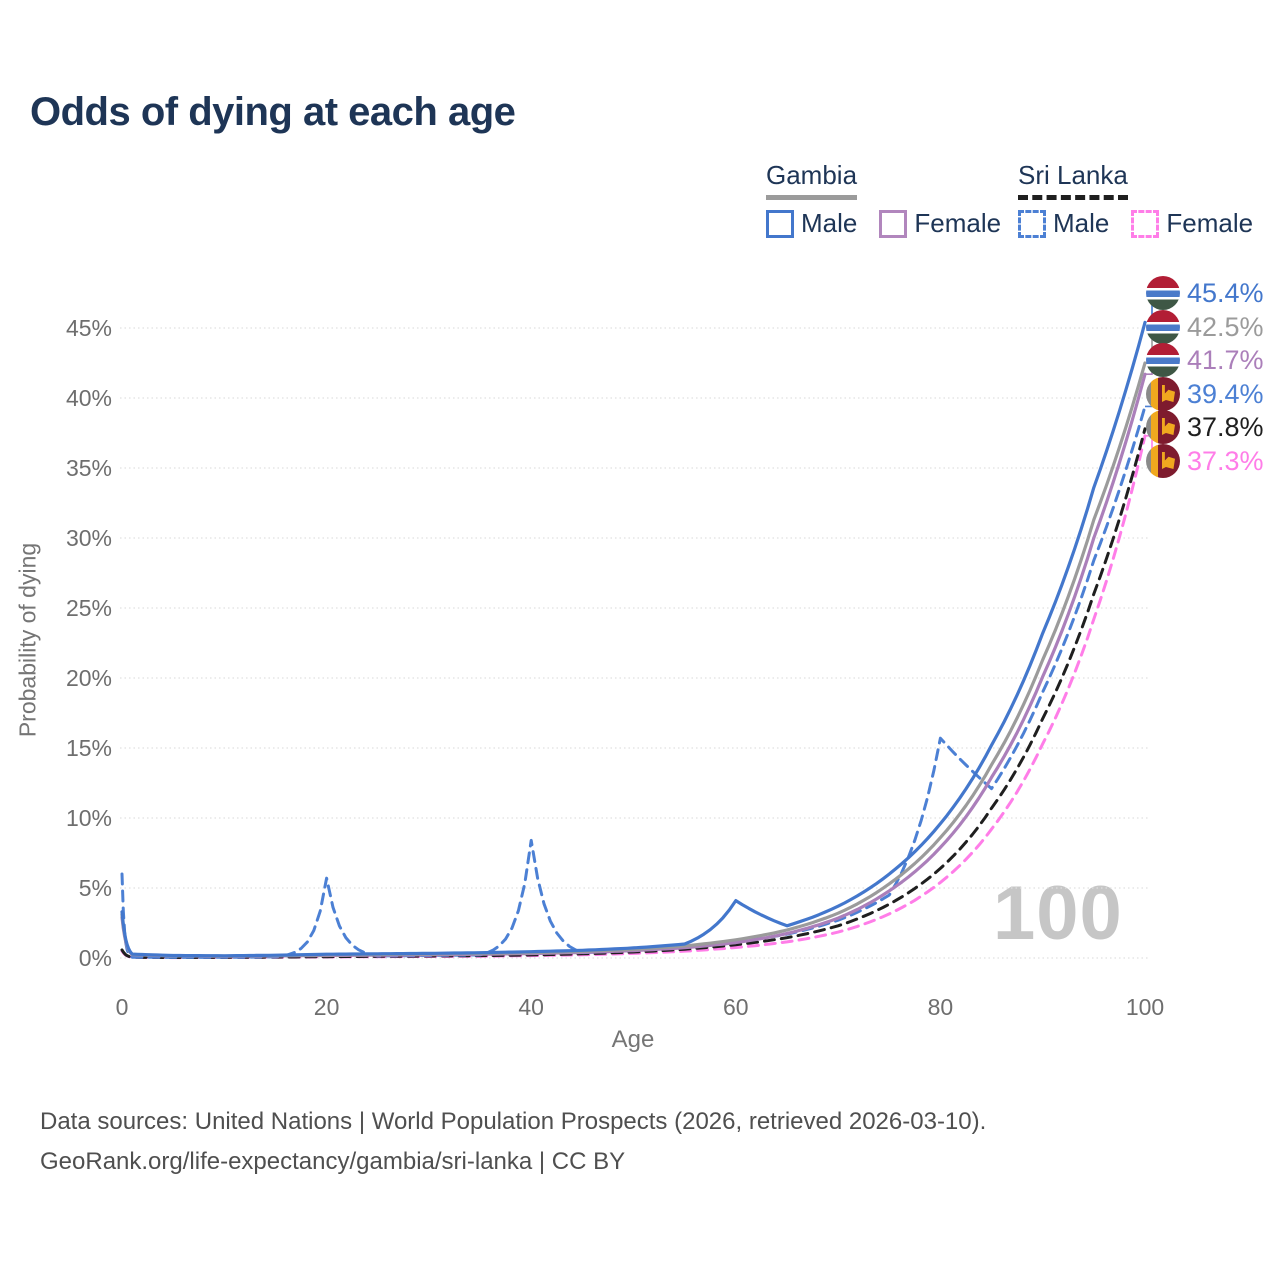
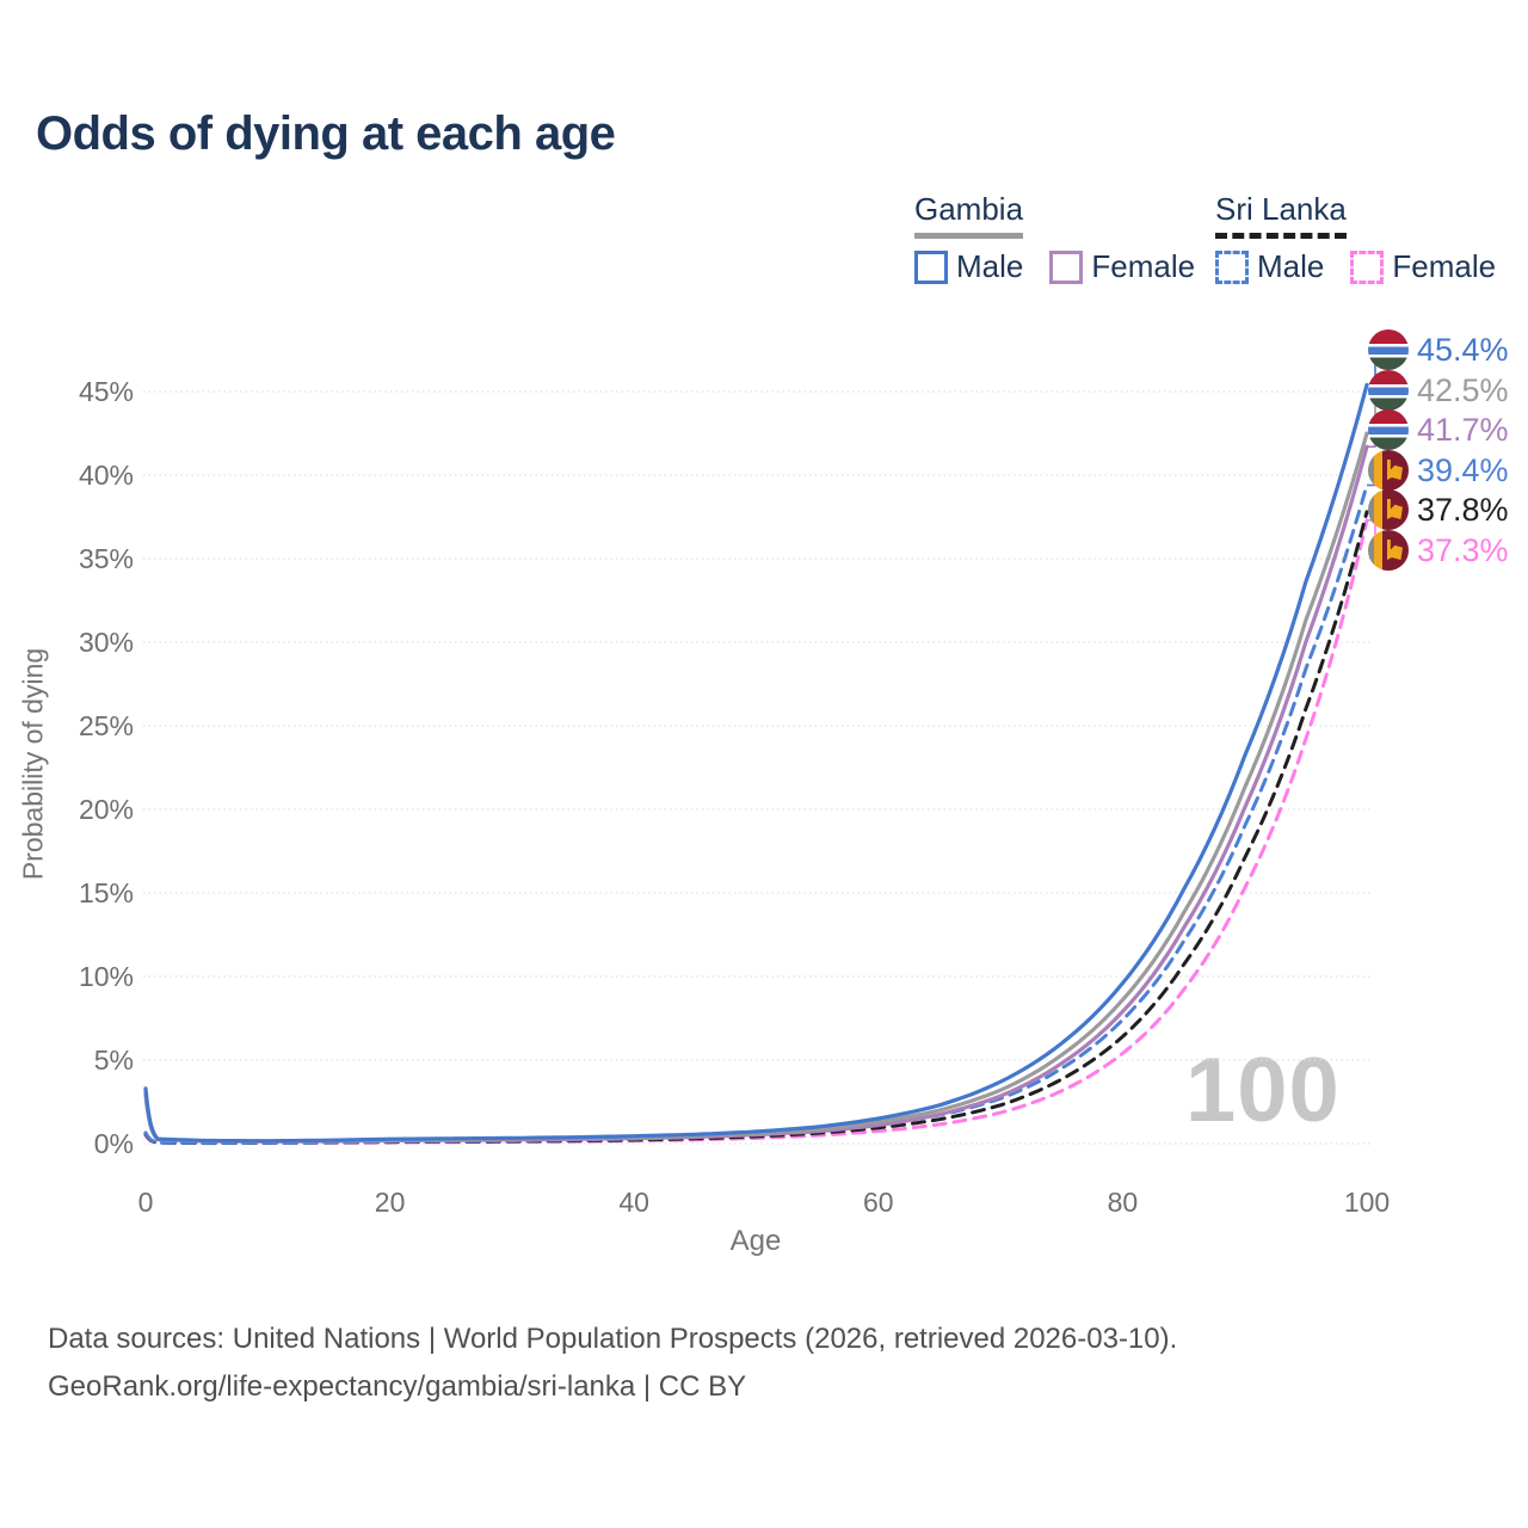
Sri Lanka Male/0: 6.0% -> 0.7%
Sri Lanka Male/20: 5.7% -> 0.1%
Sri Lanka Male/40: 8.4% -> 0.3%
Gambia Male/60: 4.1% -> 1.5%
Sri Lanka Male/80: 15.7% -> 7.4%
